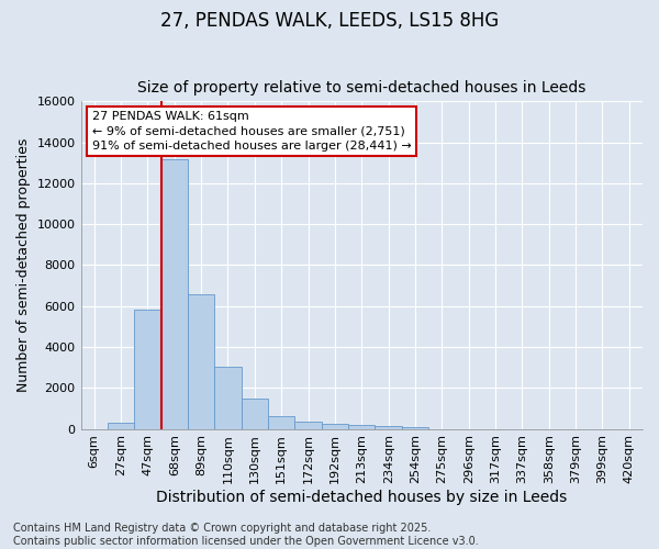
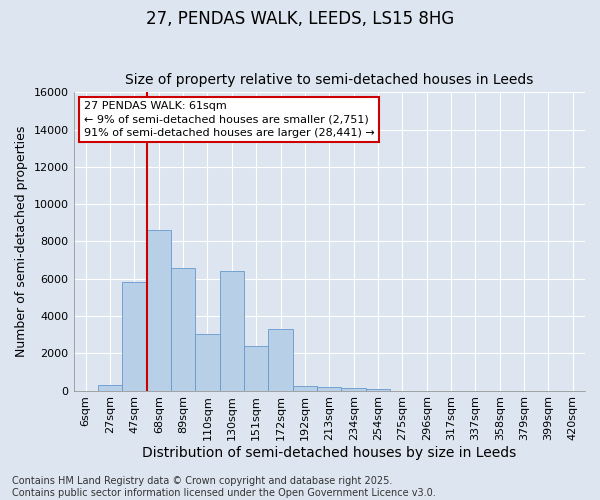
68sqm: 13200 -> 8600
130sqm: 1500 -> 6400
151sqm: 600 -> 2400
172sqm: 400 -> 3300
